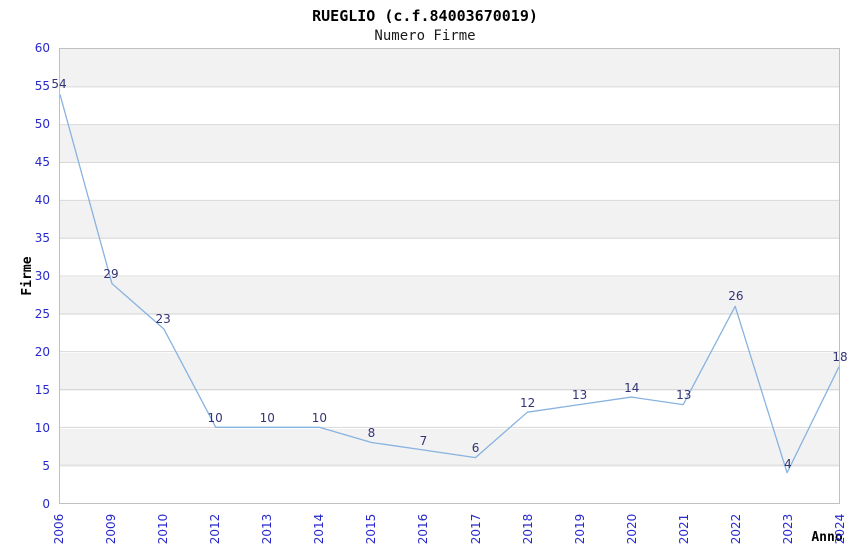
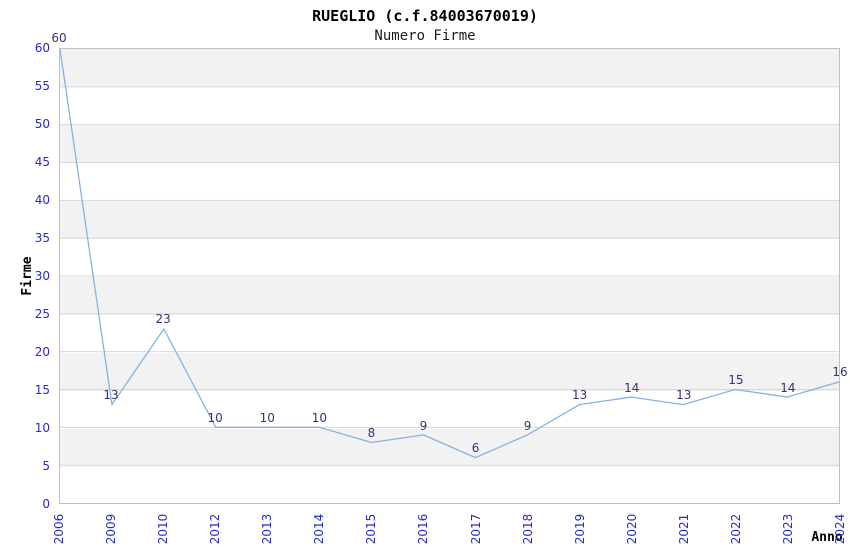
2006: 54 -> 60
2009: 29 -> 13
2016: 7 -> 9
2018: 12 -> 9
2022: 26 -> 15
2023: 4 -> 14
2024: 18 -> 16
